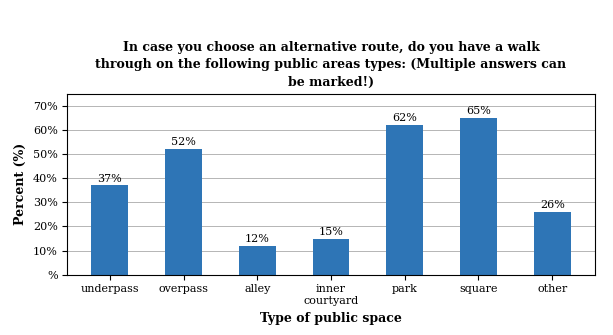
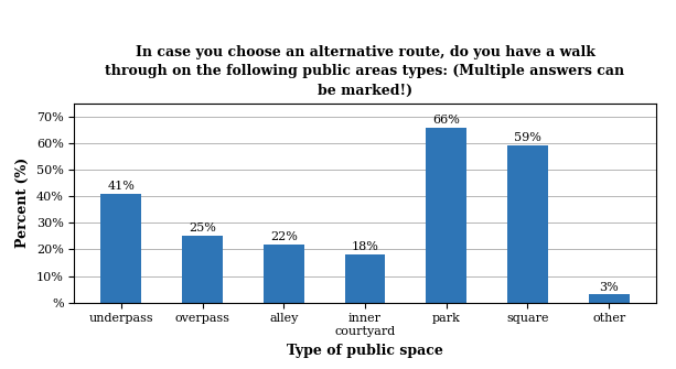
underpass: 37% -> 41%
overpass: 52% -> 25%
alley: 12% -> 22%
inner courtyard: 15% -> 18%
park: 62% -> 66%
square: 65% -> 59%
other: 26% -> 3%
